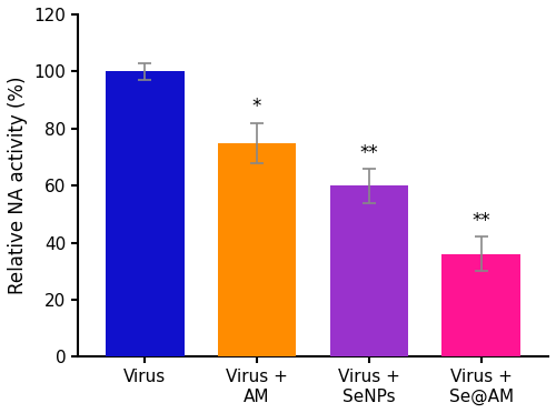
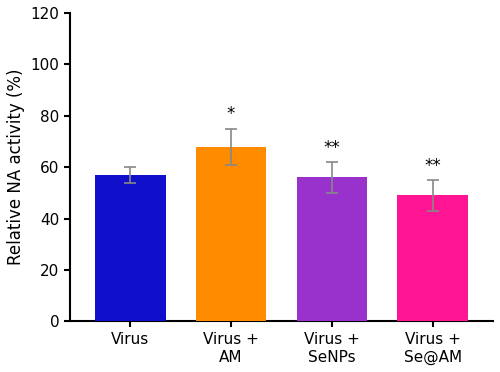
Virus: 100 -> 57
Virus + AM: 75 -> 68
Virus + SeNPs: 60 -> 56
Virus + Se@AM: 36 -> 49
